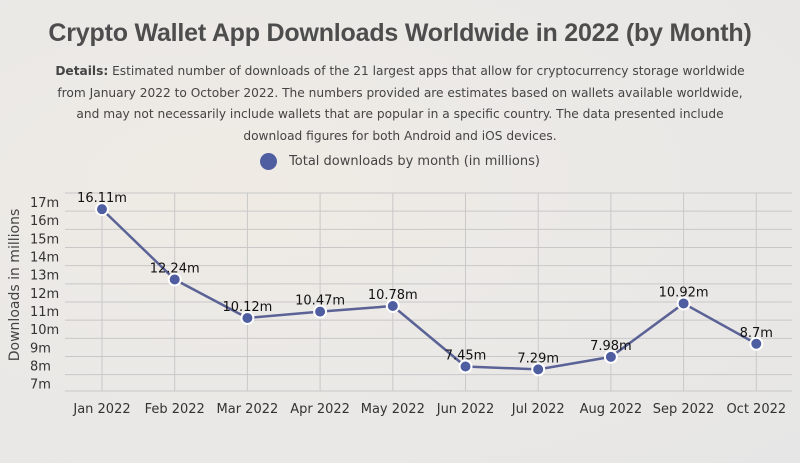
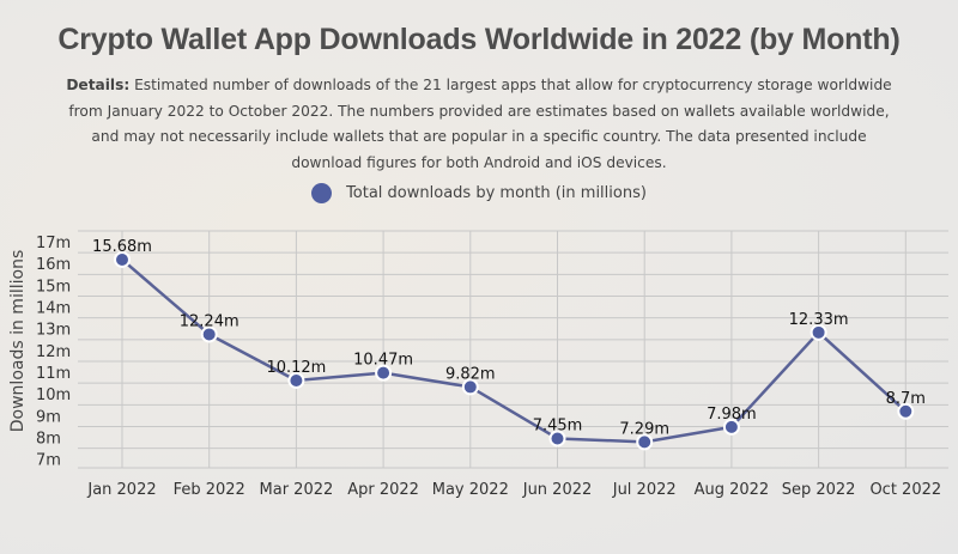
Jan 2022: 16.11m -> 15.68m
May 2022: 10.78m -> 9.82m
Sep 2022: 10.92m -> 12.33m
